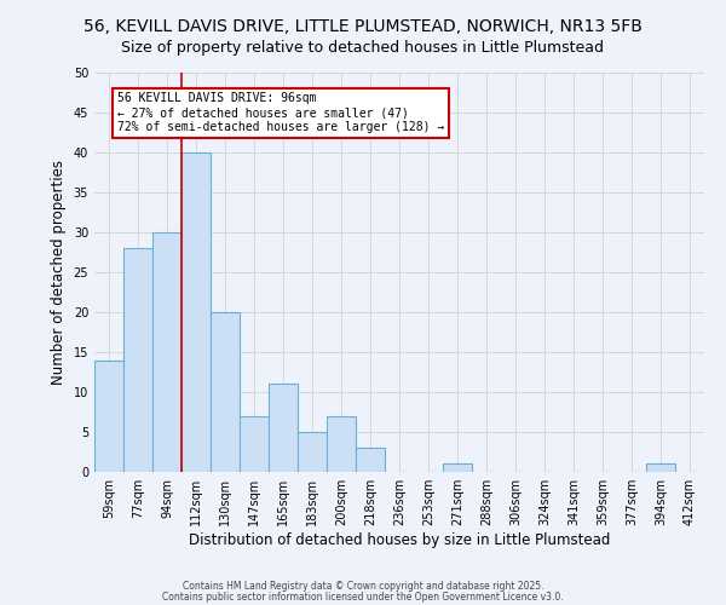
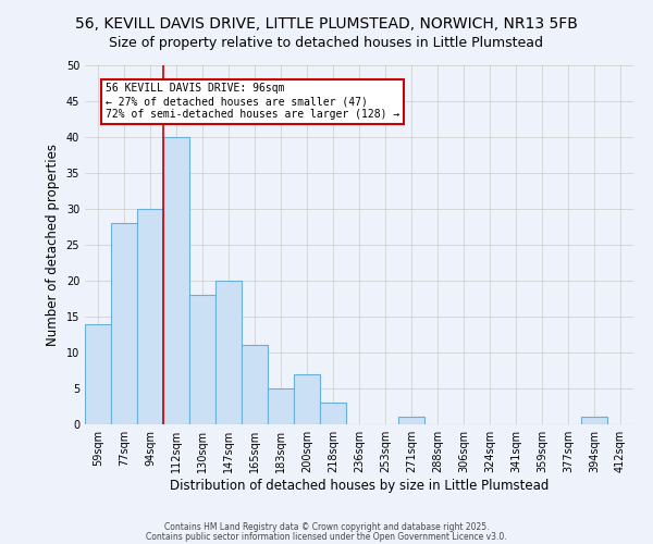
130sqm: 20 -> 18
147sqm: 7 -> 20
